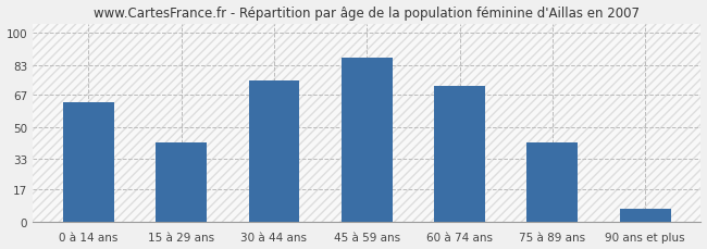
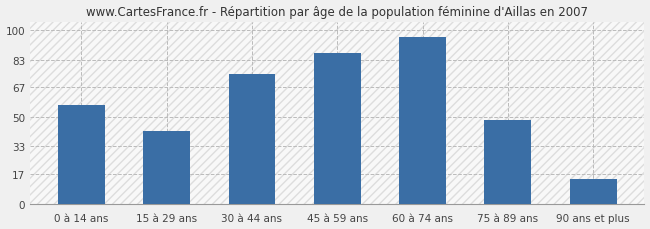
0 à 14 ans: 63 -> 57
60 à 74 ans: 72 -> 96
75 à 89 ans: 42 -> 48
90 ans et plus: 7 -> 14
